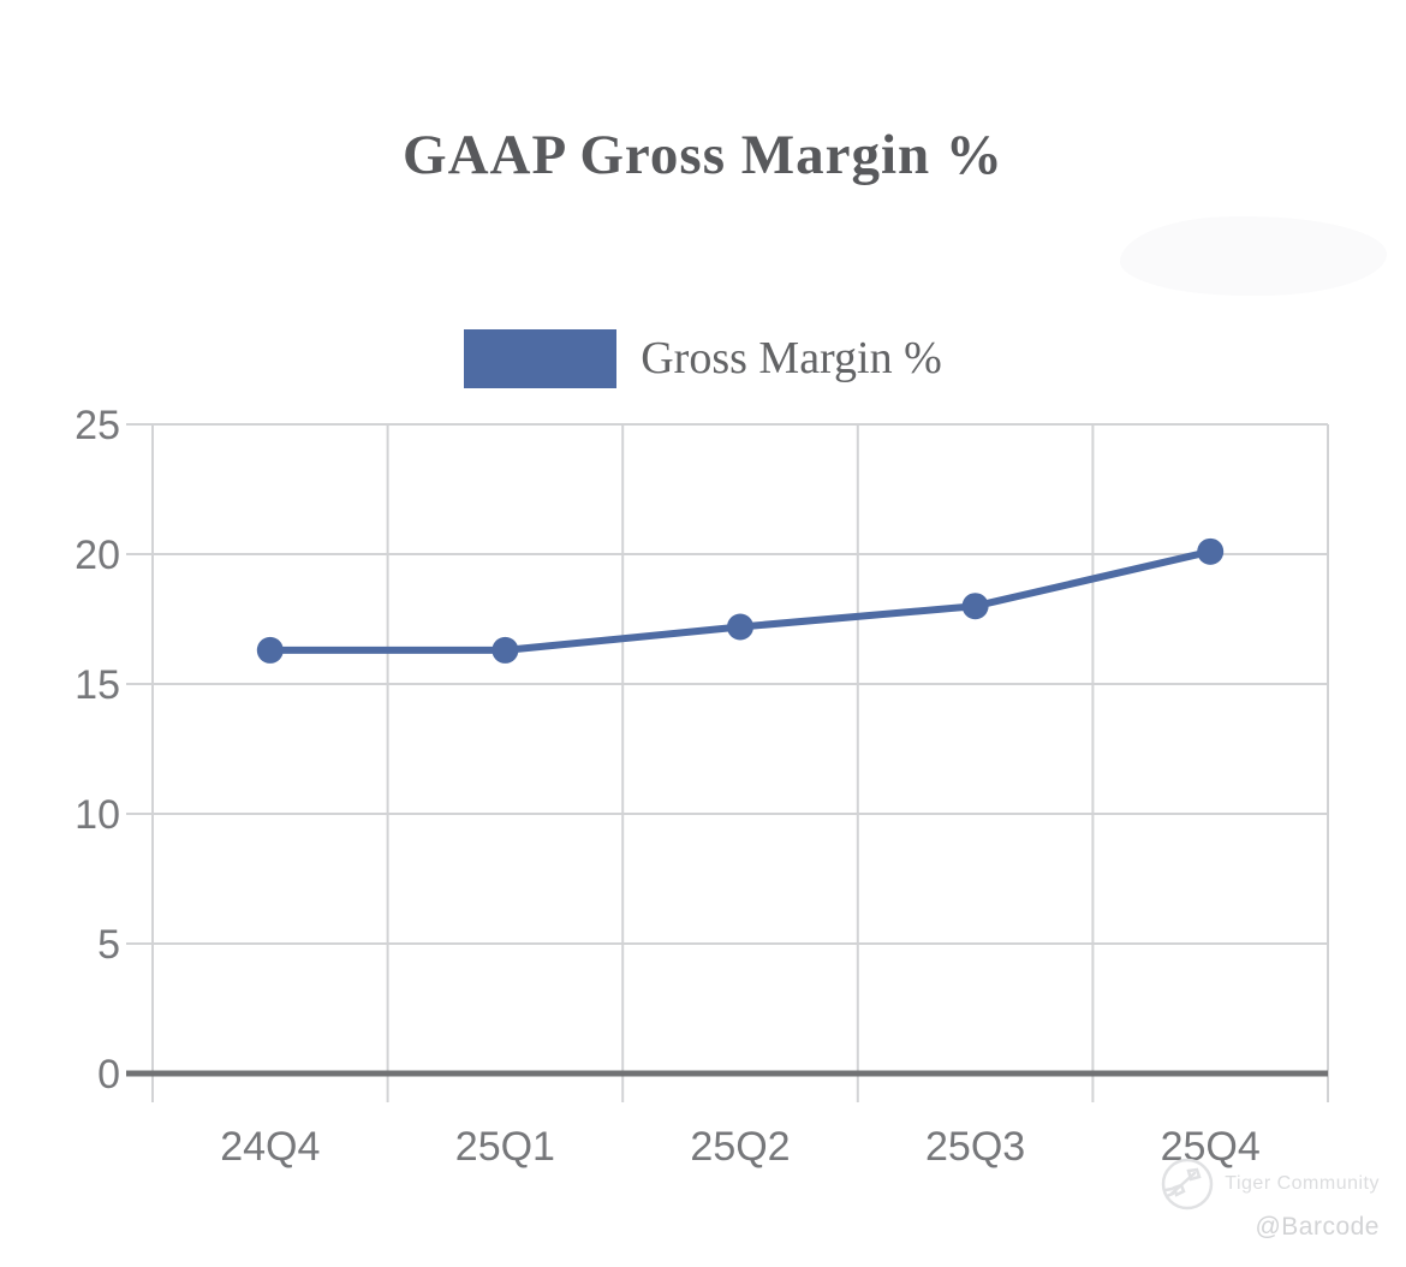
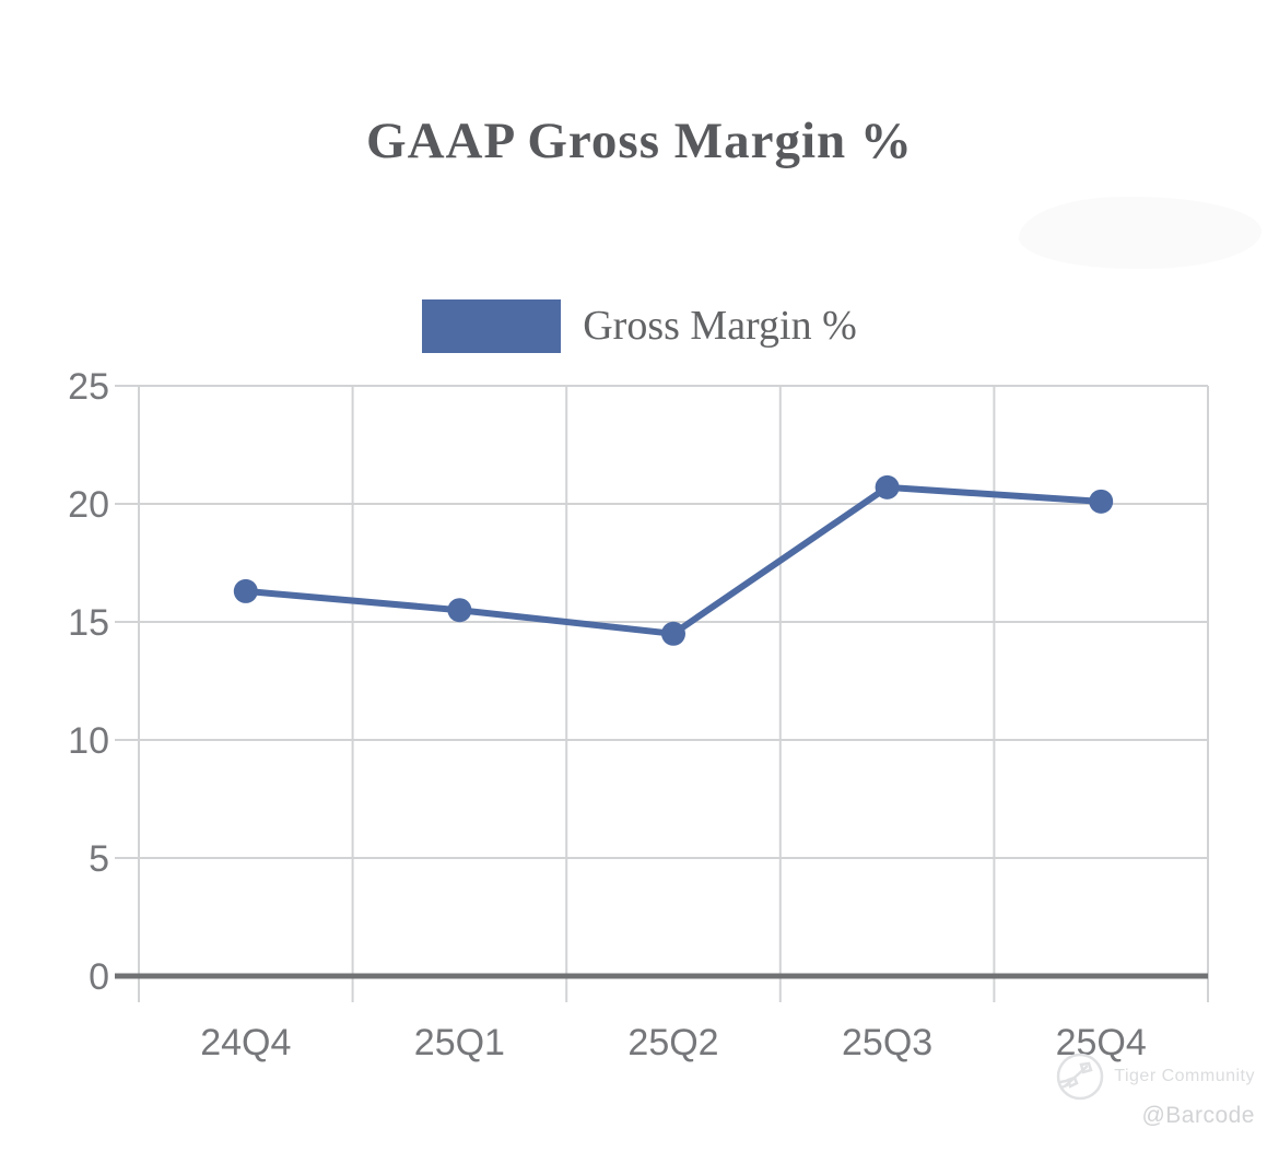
25Q1: 16.3 -> 15.5
25Q2: 17.2 -> 14.5
25Q3: 18.0 -> 20.7
